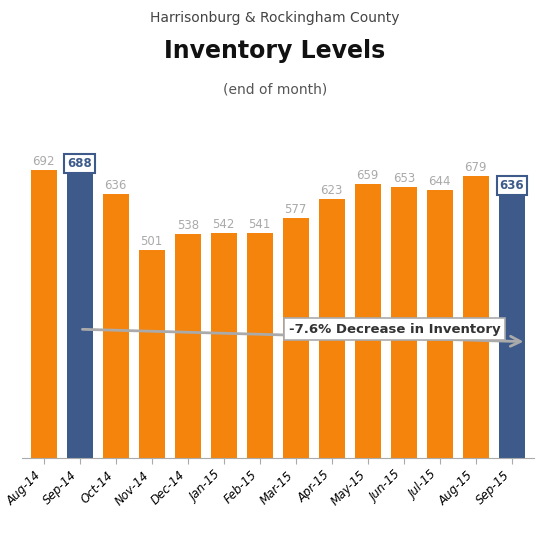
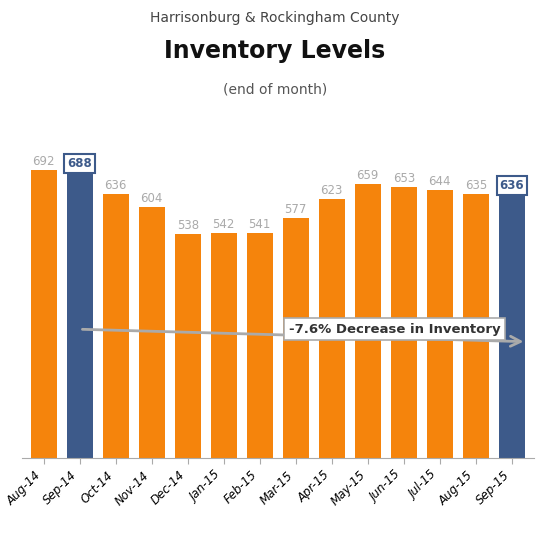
Nov-14: 501 -> 604
Aug-15: 679 -> 635
